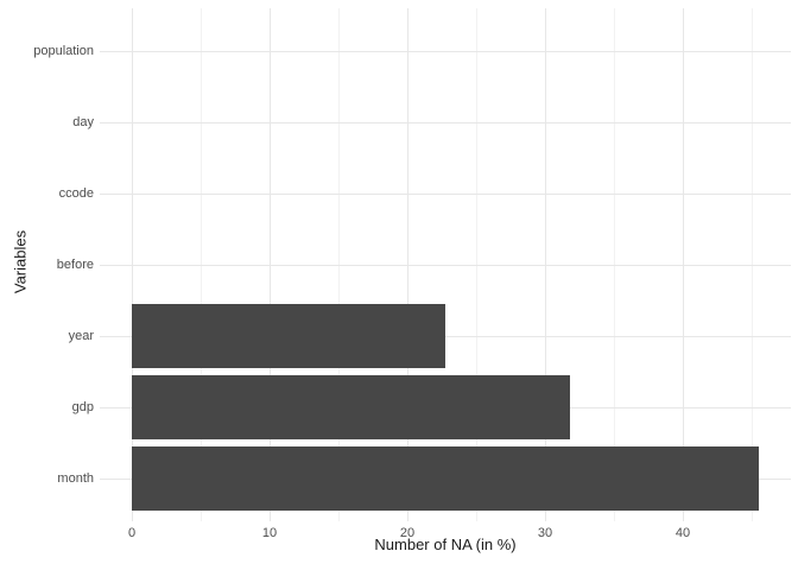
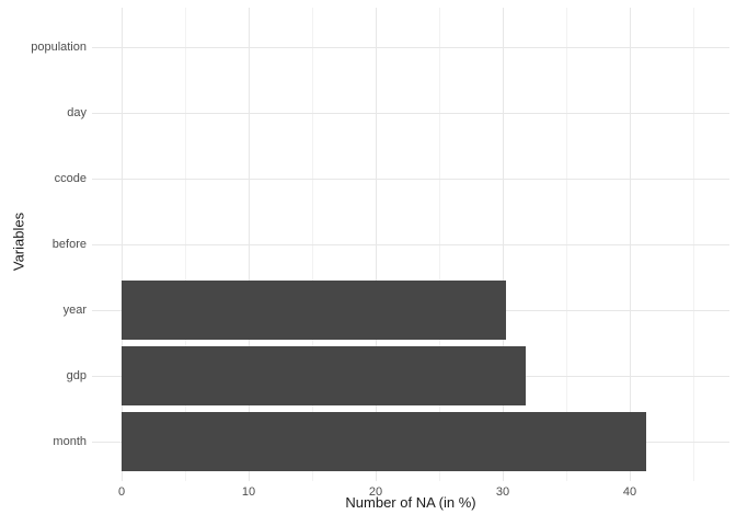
year: 22.8 -> 30.3
month: 45.5 -> 41.3
